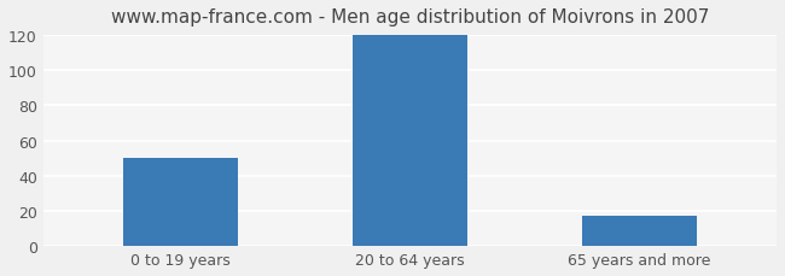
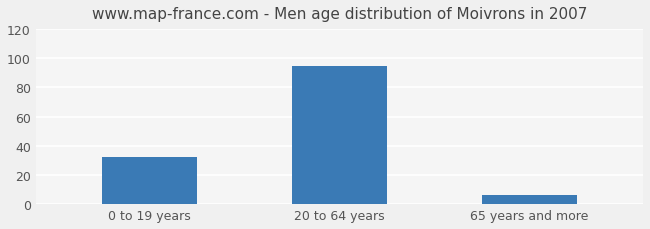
0 to 19 years: 50 -> 32
20 to 64 years: 120 -> 95
65 years and more: 17 -> 6
